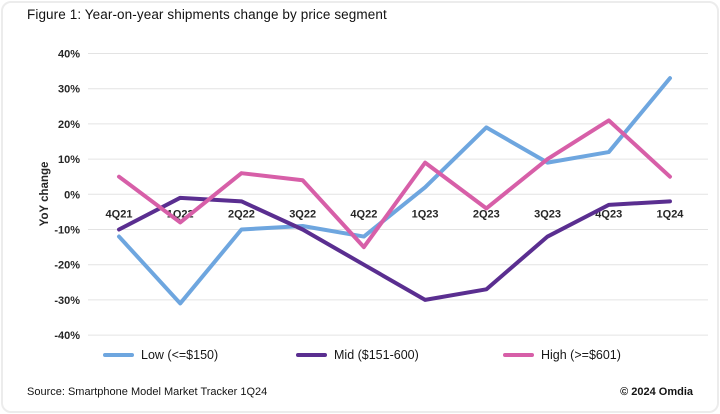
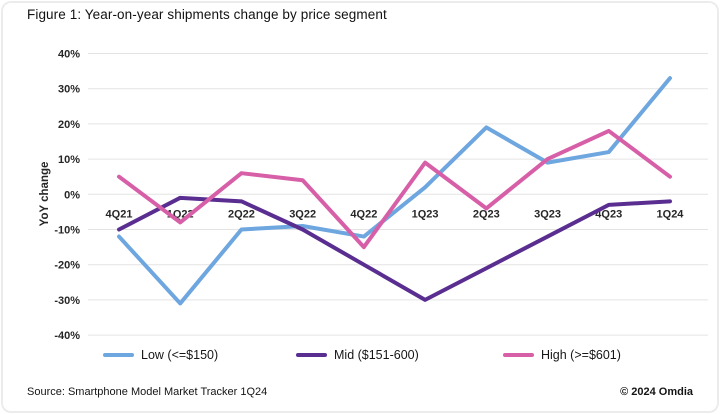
Mid ($151-600)/2Q23: -27% -> -21%
High (>=$601)/4Q23: 21% -> 18%
